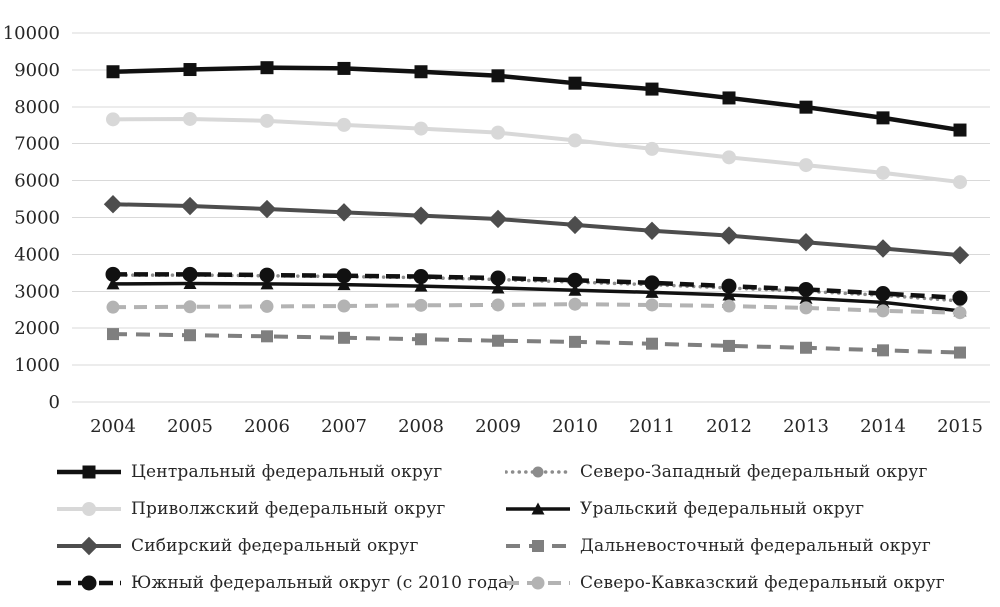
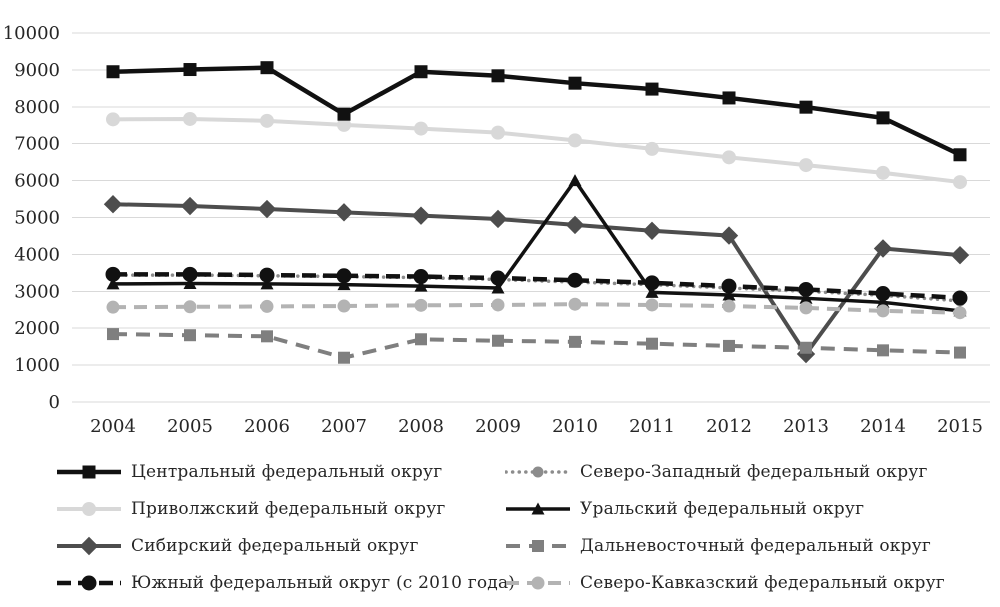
Центральный федеральный округ/2007: 9000 -> 7800
Дальневосточный федеральный округ/2007: 1700 -> 1200
Уральский федеральный округ/2010: 3000 -> 6000
Сибирский федеральный округ/2013: 4300 -> 1300
Центральный федеральный округ/2015: 7400 -> 6700
